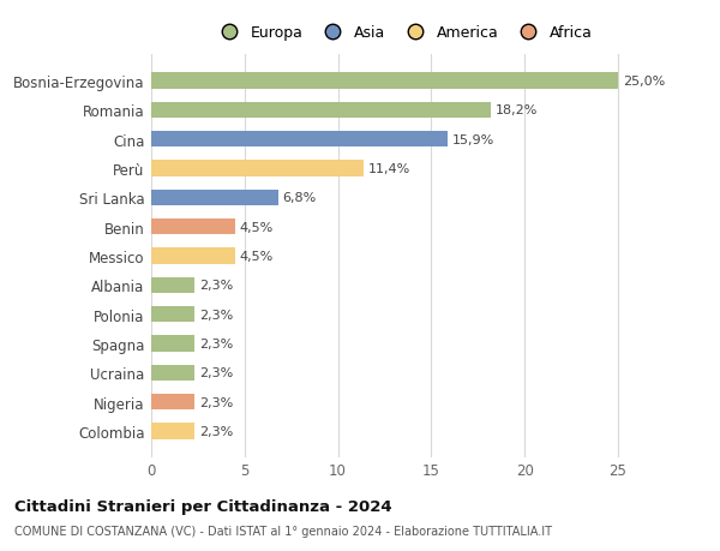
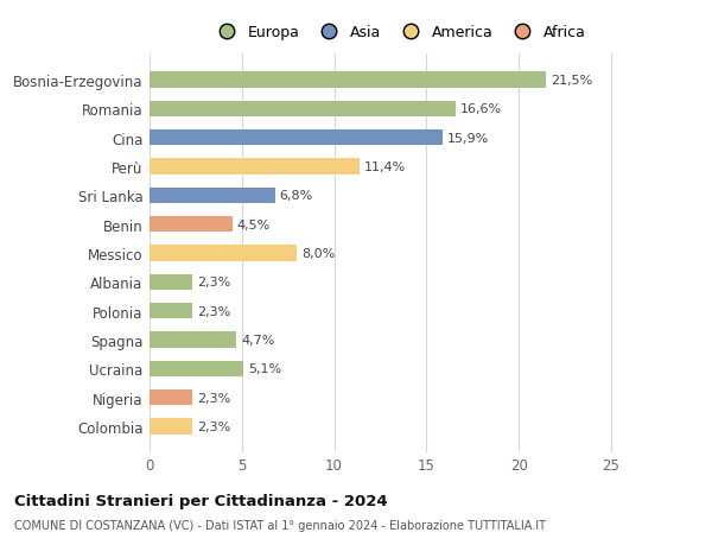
Bosnia-Erzegovina: 25,0% -> 21,5%
Romania: 18,2% -> 16,6%
Messico: 4,5% -> 8,0%
Spagna: 2,3% -> 4,7%
Ucraina: 2,3% -> 5,1%
